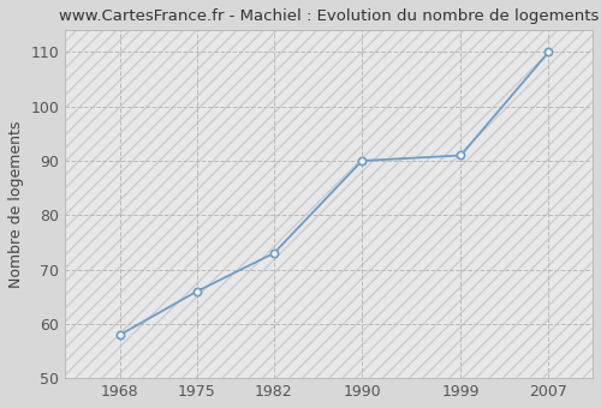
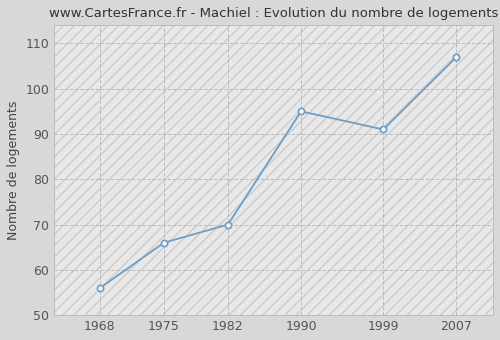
1968: 58 -> 56
1982: 73 -> 70
1990: 90 -> 95
2007: 110 -> 107
